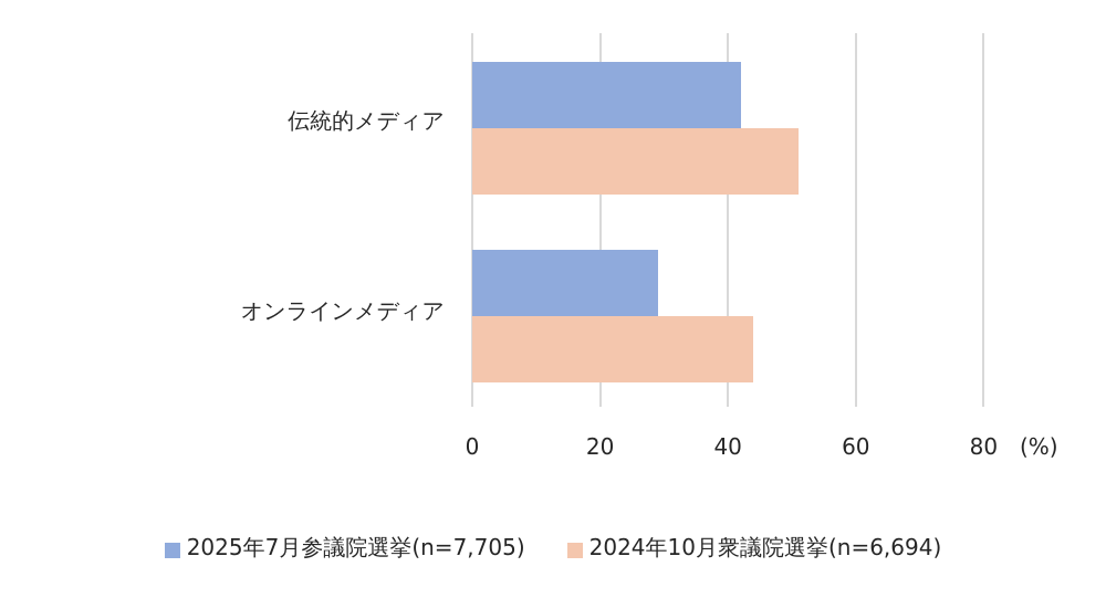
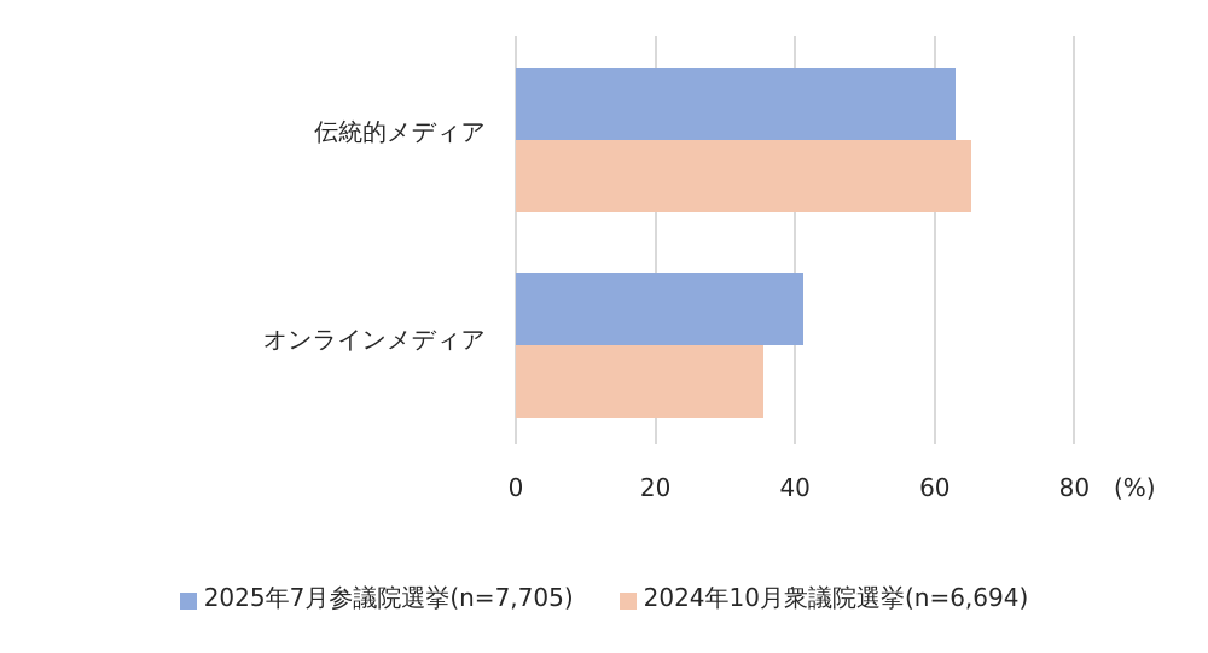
2025年7月参議院選挙(n=7,705)/伝統的メディア: 42 -> 63
2024年10月衆議院選挙(n=6,694)/伝統的メディア: 51 -> 65
2025年7月参議院選挙(n=7,705)/オンラインメディア: 29 -> 41
2024年10月衆議院選挙(n=6,694)/オンラインメディア: 44 -> 36
